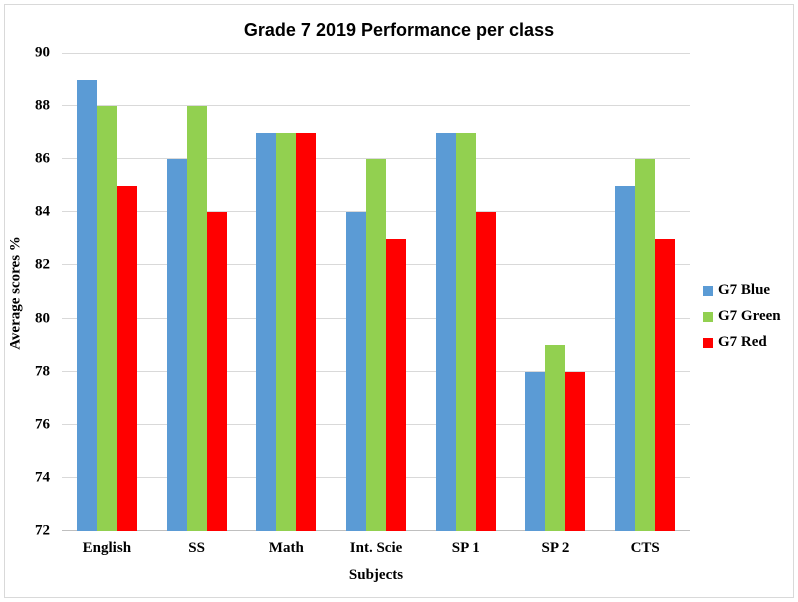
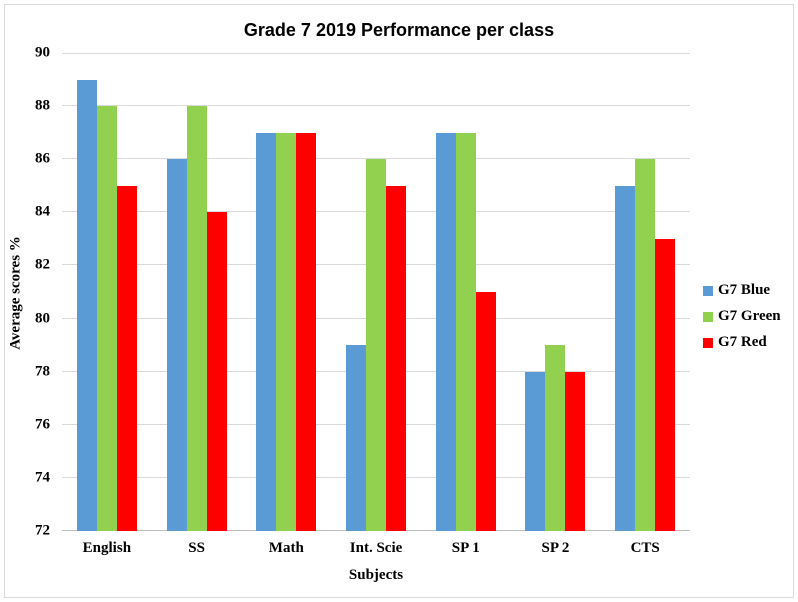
G7 Blue/Int. Scie: 84 -> 79
G7 Red/Int. Scie: 83 -> 85
G7 Red/SP 1: 84 -> 81
